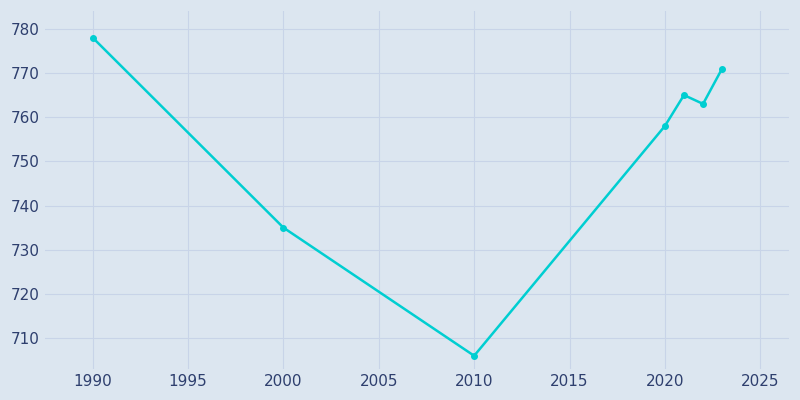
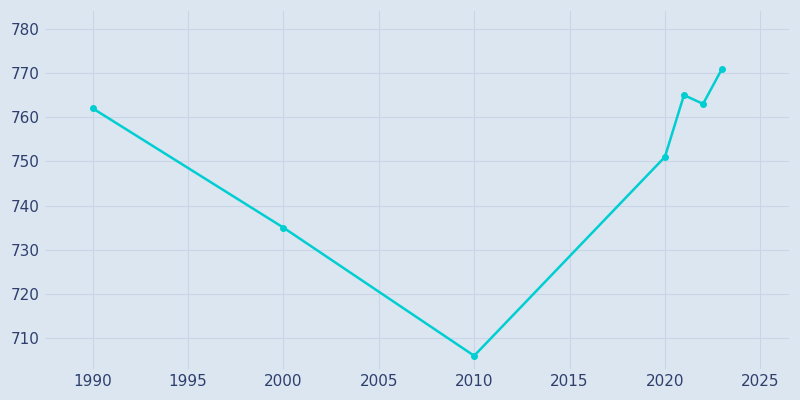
1990: 778 -> 762
2020: 758 -> 751
